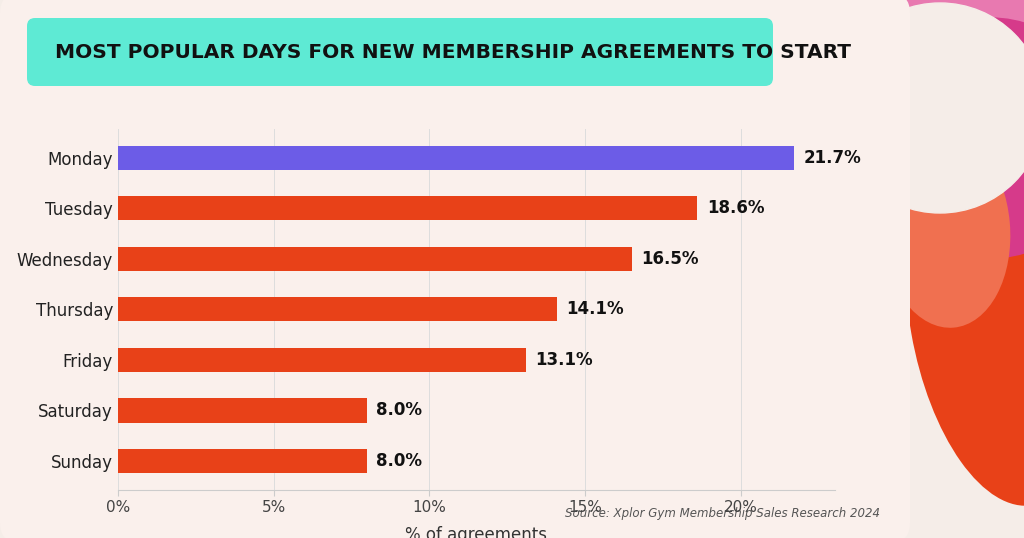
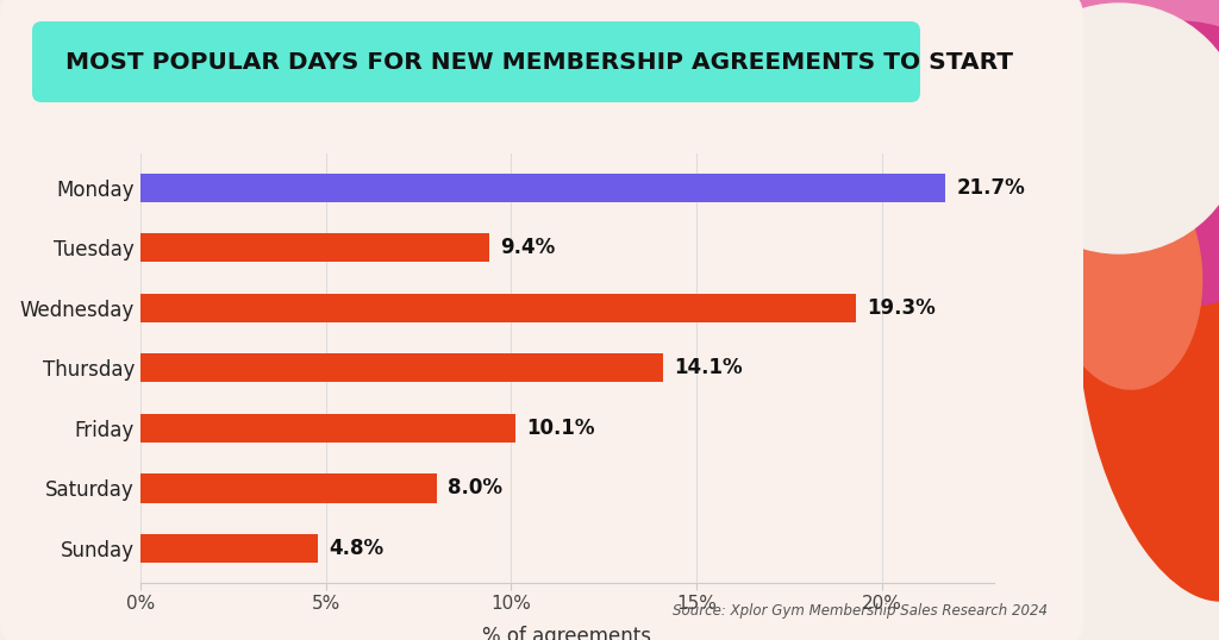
Tuesday: 18.6% -> 9.4%
Wednesday: 16.5% -> 19.3%
Friday: 13.1% -> 10.1%
Sunday: 8.0% -> 4.8%
